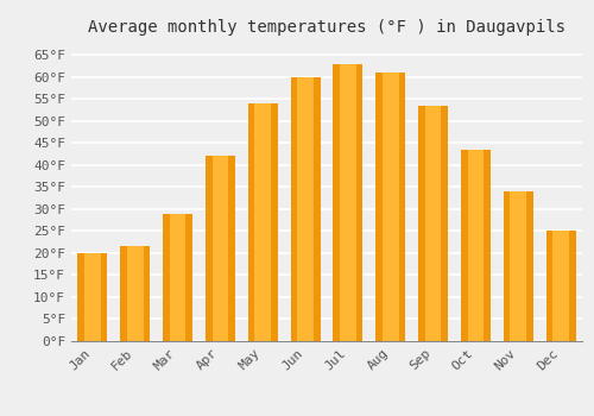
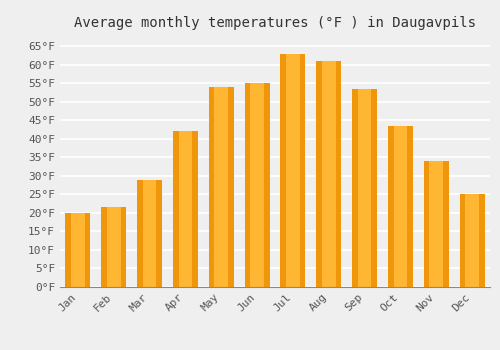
Jun: 60.0°F -> 55.0°F
